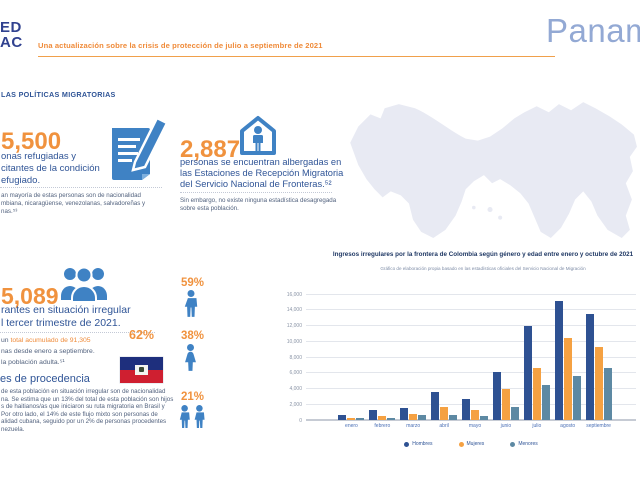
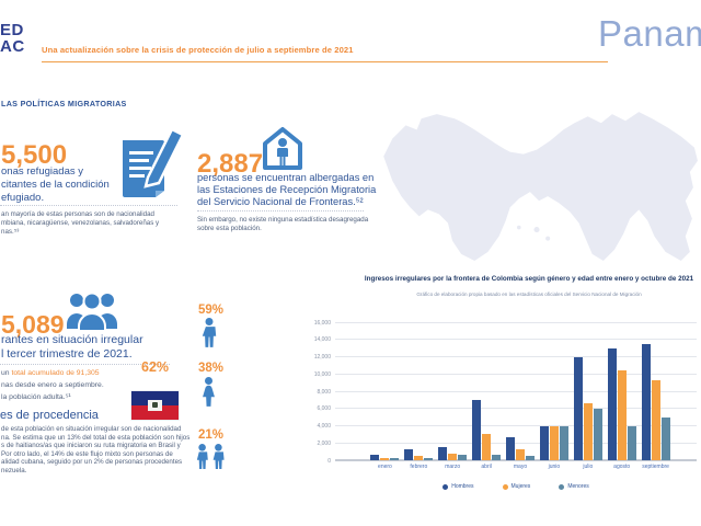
Hombres/abril: 4000 -> 7000
Mujeres/abril: 2000 -> 3000
Hombres/junio: 6000 -> 4000
Menores/junio: 2000 -> 4000
Menores/julio: 4000 -> 6000
Hombres/agosto: 15000 -> 13000
Menores/agosto: 6000 -> 4000
Menores/septiembre: 7000 -> 5000
